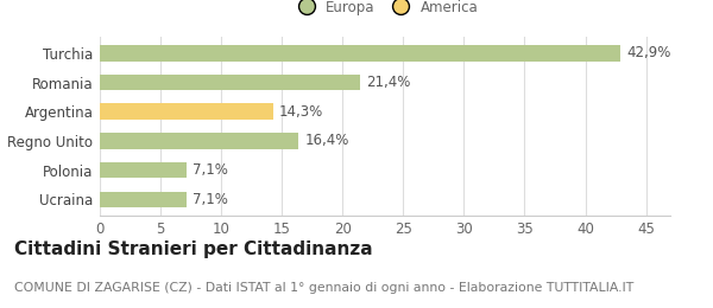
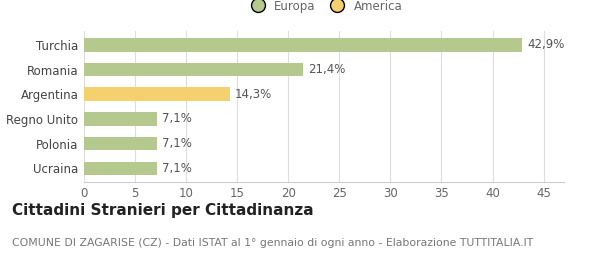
Regno Unito: 16,4% -> 7,1%
